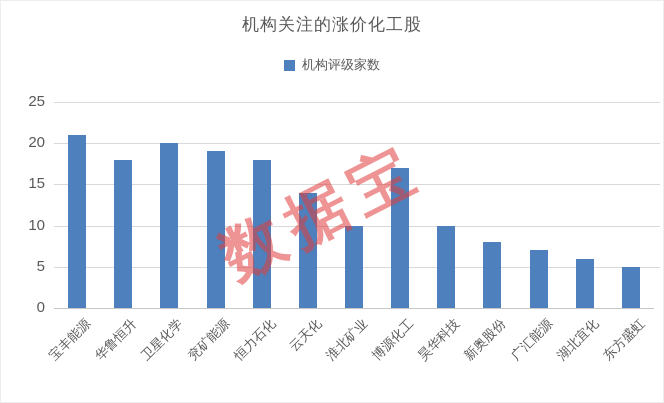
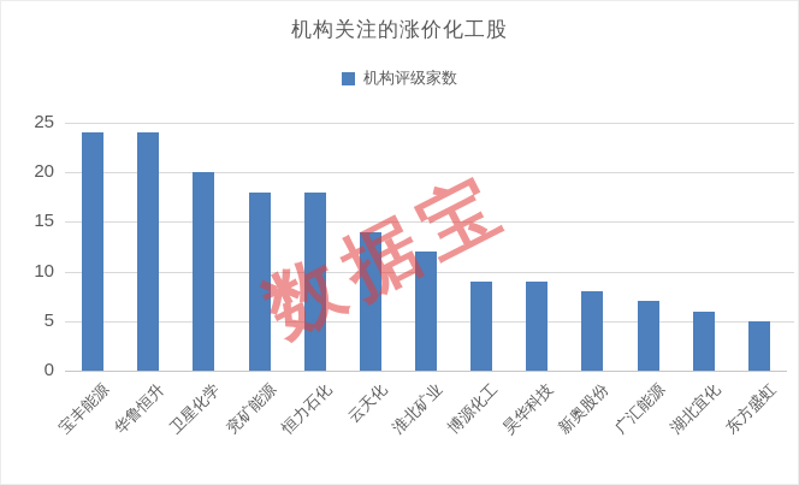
宝丰能源: 21 -> 24
华鲁恒升: 18 -> 24
兖矿能源: 19 -> 18
淮北矿业: 10 -> 12
博源化工: 17 -> 9
昊华科技: 10 -> 9
